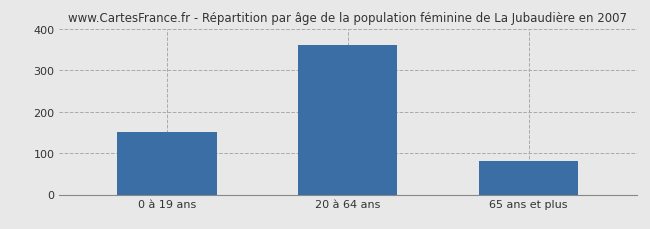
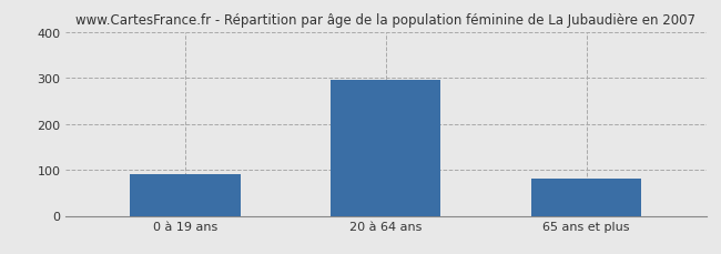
0 à 19 ans: 150 -> 90
20 à 64 ans: 360 -> 295
